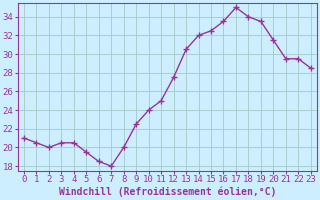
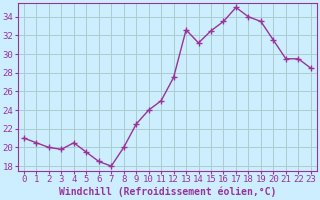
3: 20.5 -> 19.8
13: 30.5 -> 32.6
14: 32.0 -> 31.2
